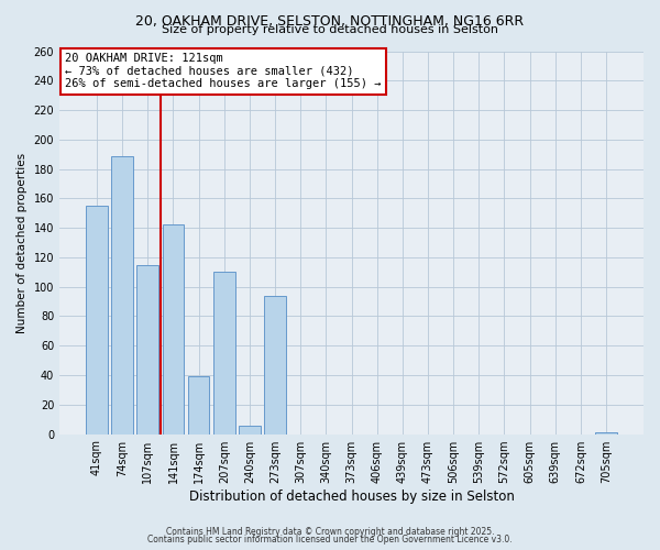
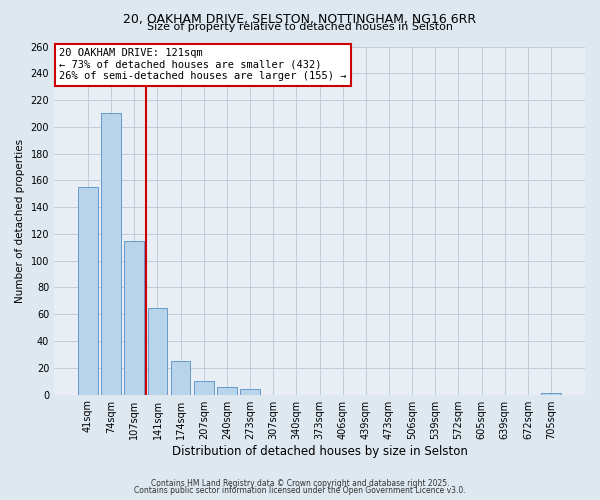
74sqm: 189 -> 210
141sqm: 142 -> 65
174sqm: 39 -> 25
207sqm: 110 -> 10
273sqm: 94 -> 4
